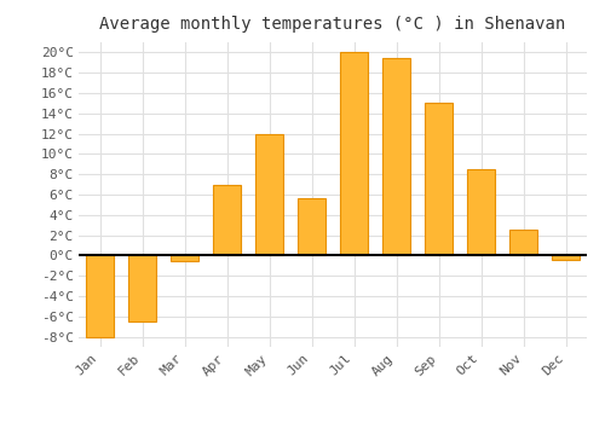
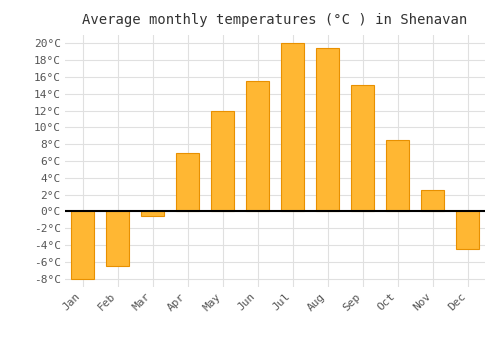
Jun: 5.6°C -> 15.5°C
Dec: -0.4°C -> -4.5°C
